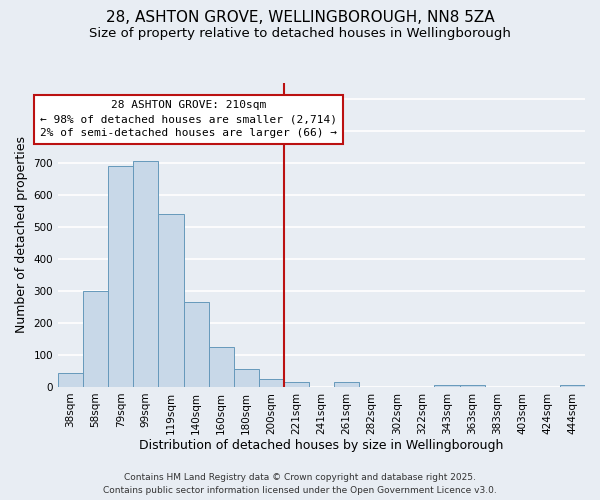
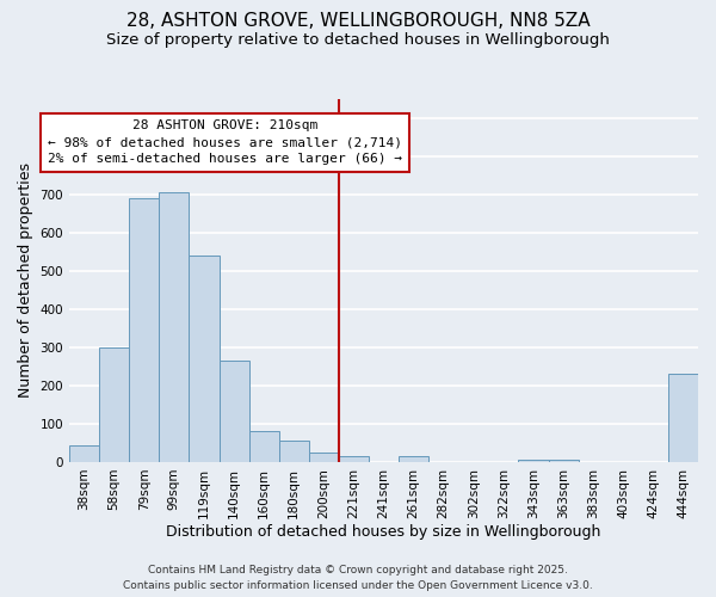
160sqm: 125 -> 80
444sqm: 5 -> 230
